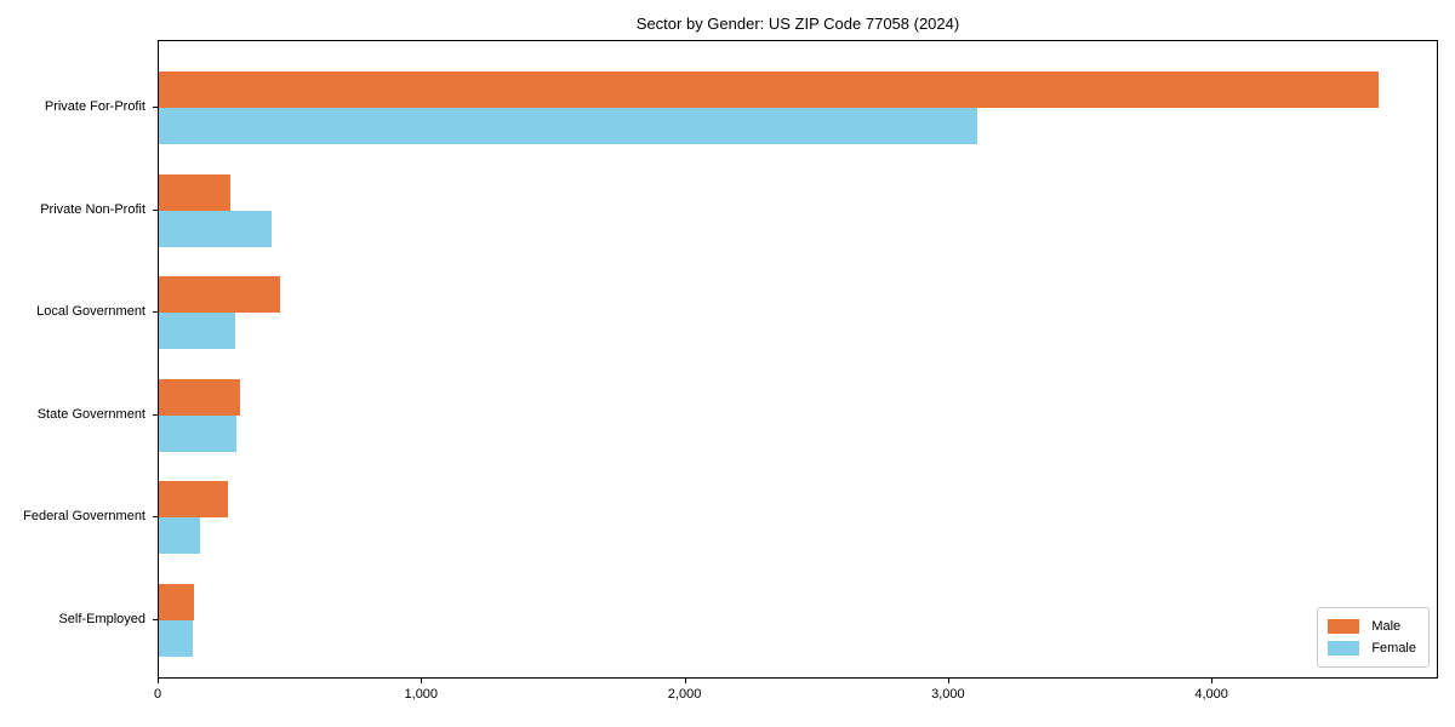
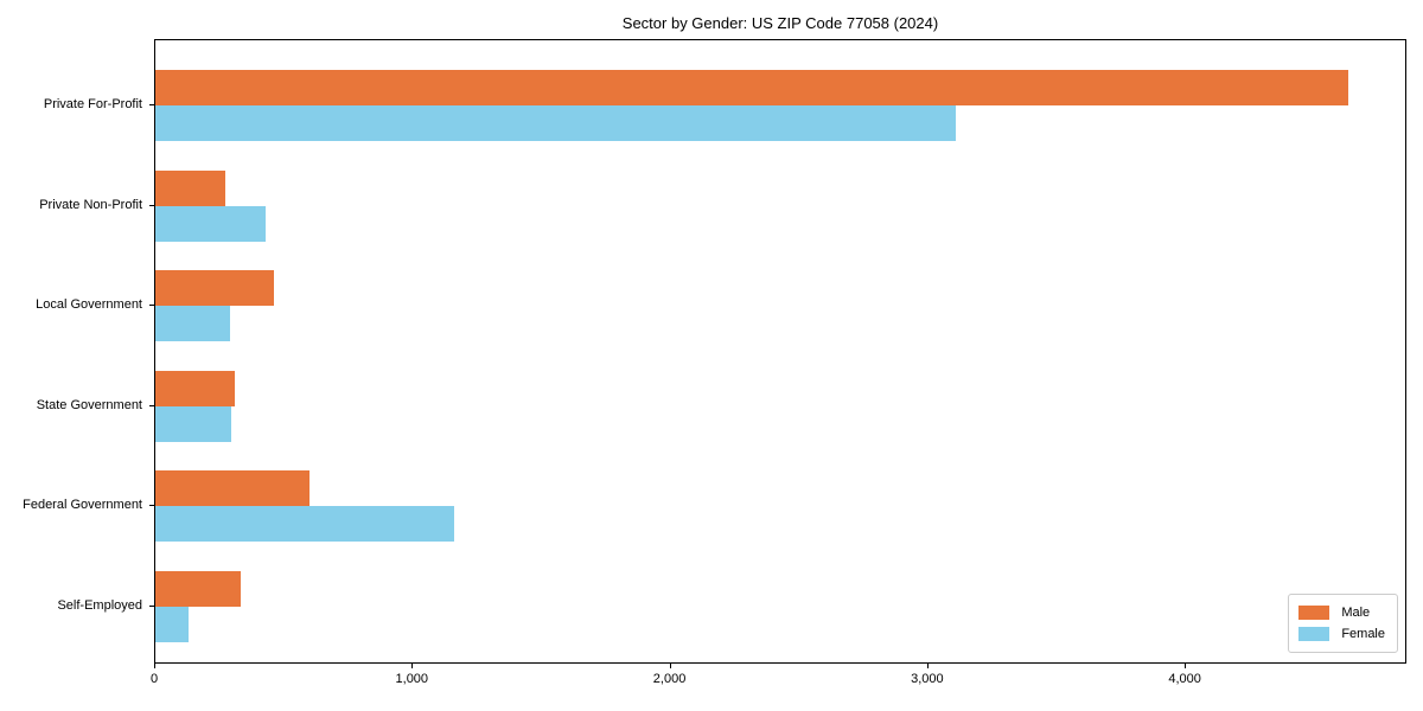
Male/Federal Government: 260 -> 600
Female/Federal Government: 160 -> 1160
Male/Self-Employed: 130 -> 330
